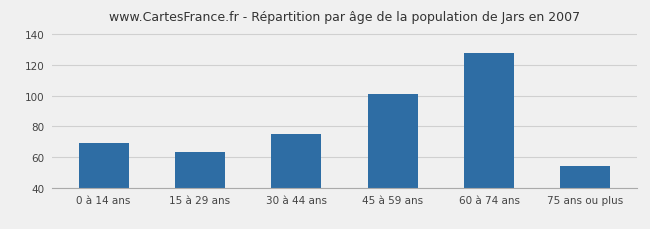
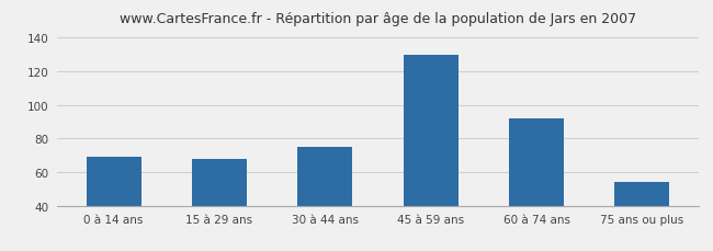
15 à 29 ans: 63 -> 68
45 à 59 ans: 101 -> 130
60 à 74 ans: 128 -> 92
